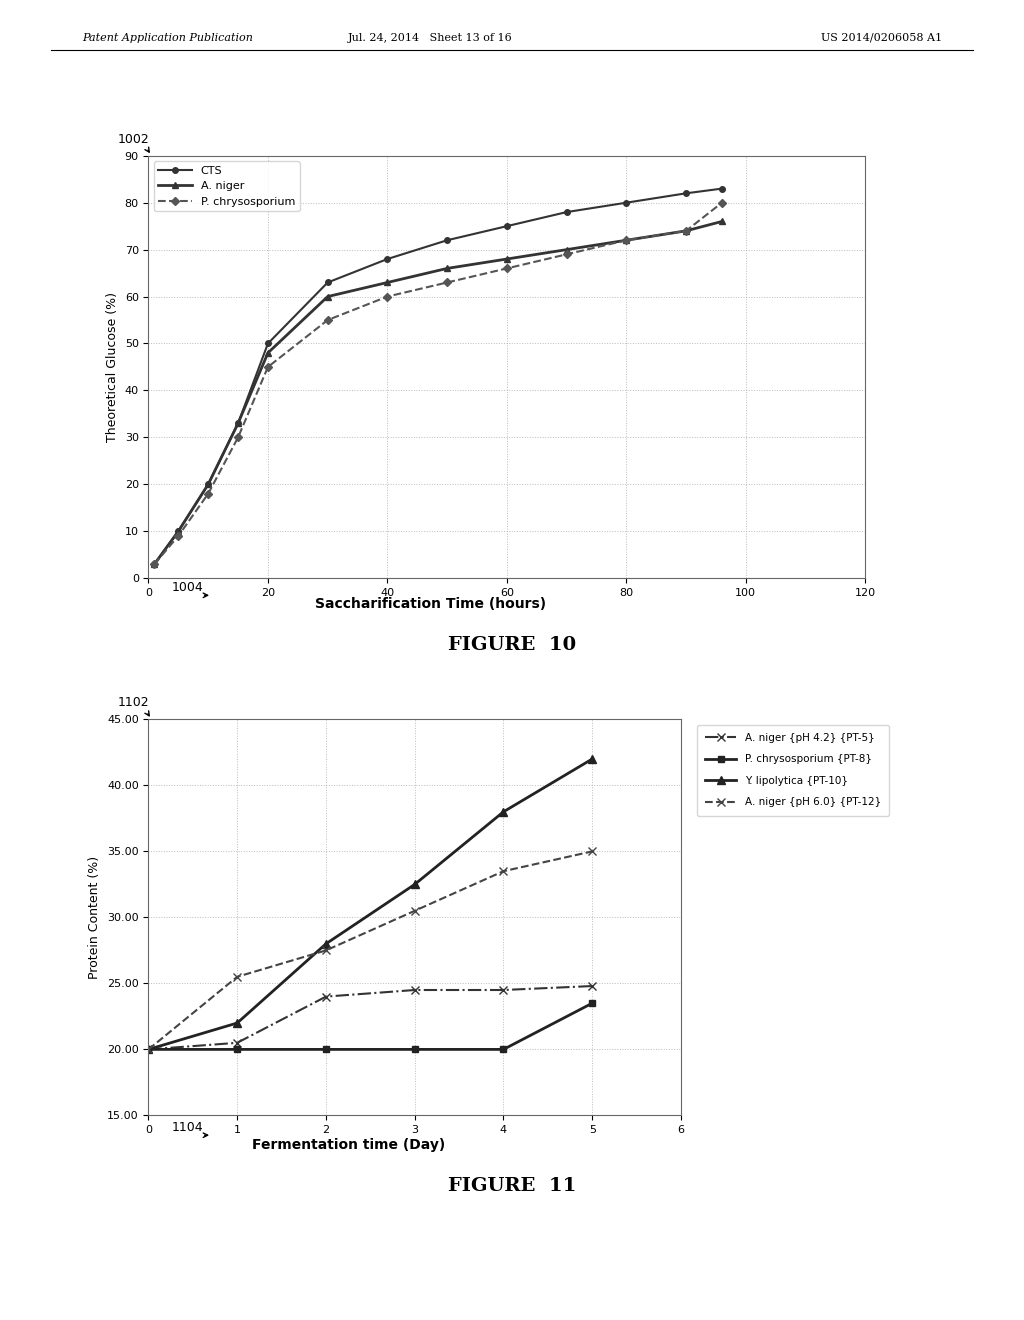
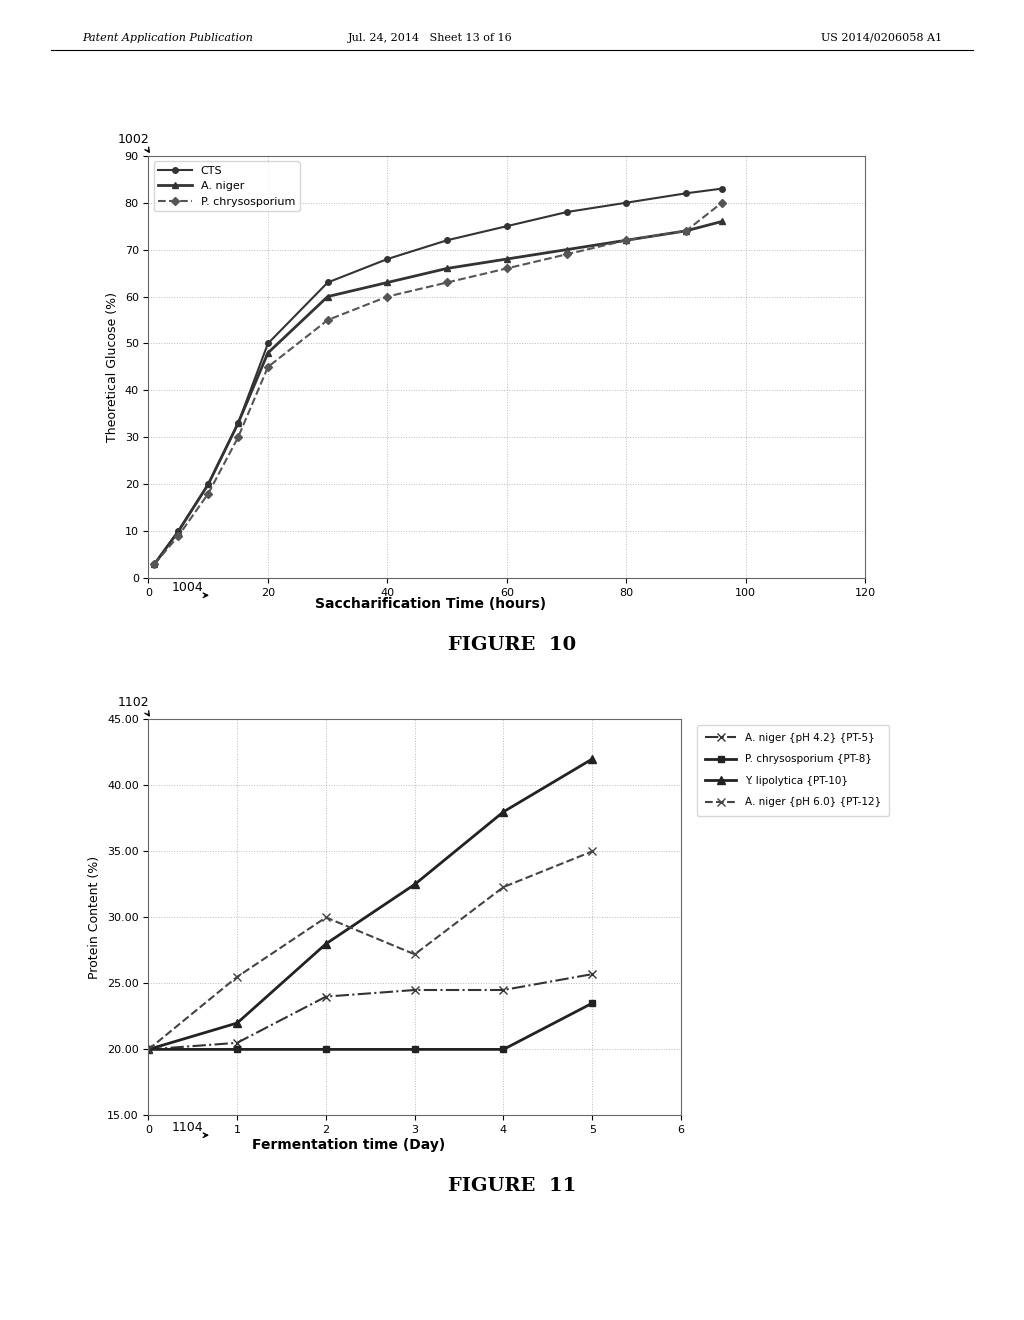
A. niger {pH 6.0} {PT-12}/2: 27.5 -> 30.0
A. niger {pH 6.0} {PT-12}/3: 30.5 -> 27.2
A. niger {pH 6.0} {PT-12}/4: 33.5 -> 32.3
A. niger {pH 4.2} {PT-5}/5: 24.8 -> 25.7
